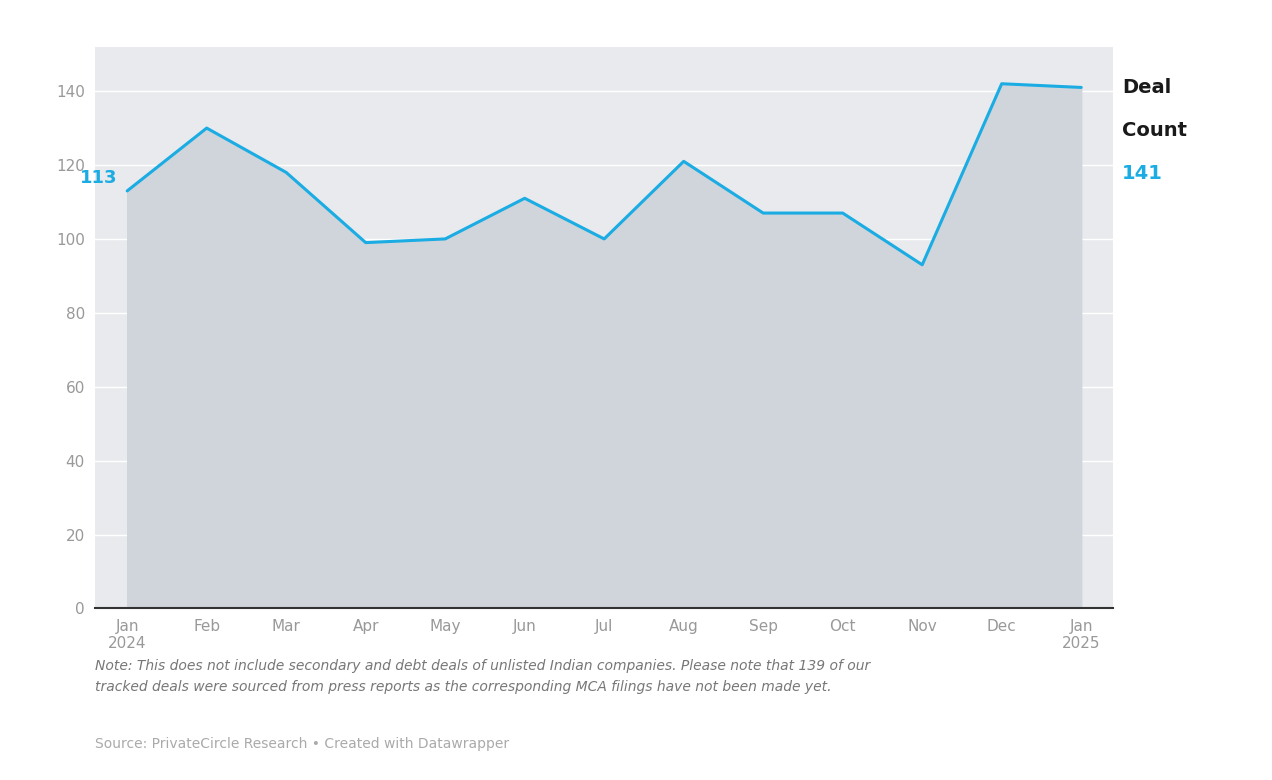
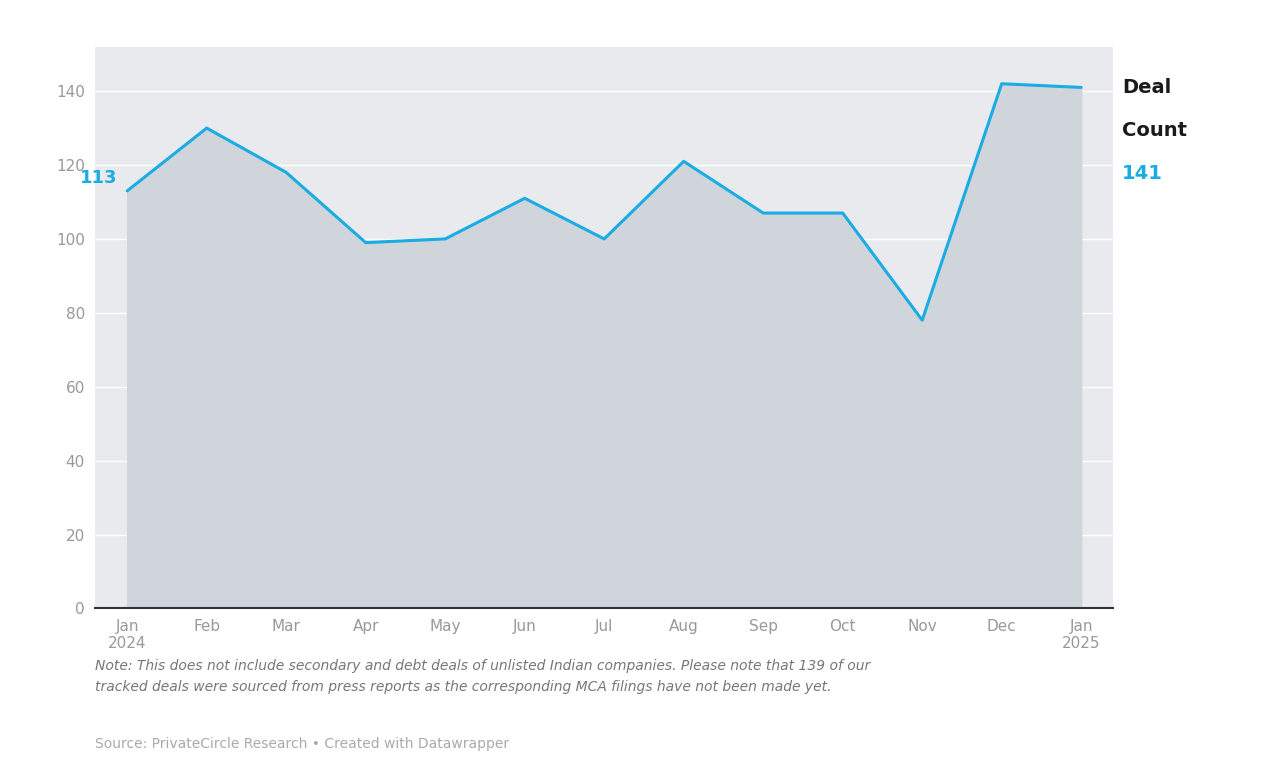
Nov: 93 -> 78
